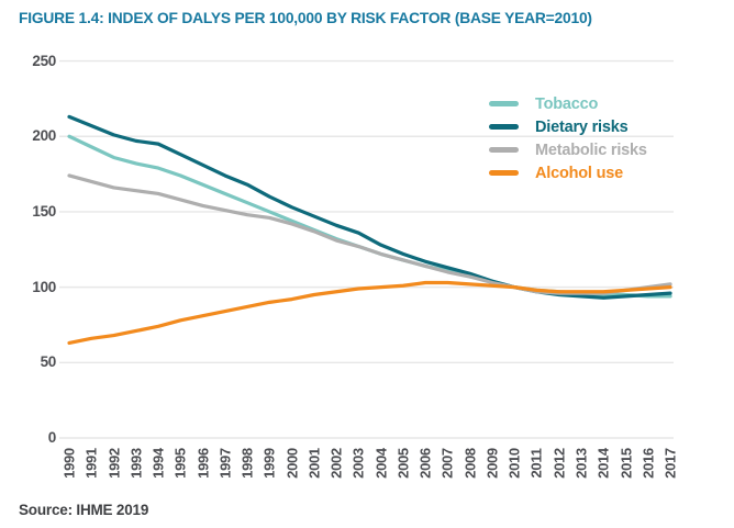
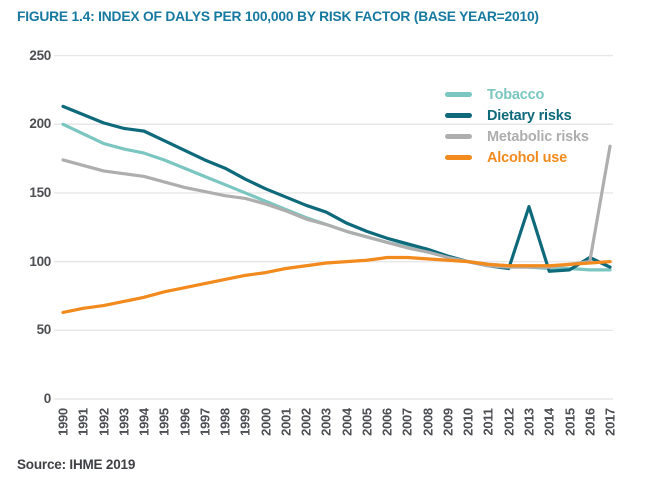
Dietary risks/2013: 94 -> 140
Dietary risks/2016: 95 -> 103
Metabolic risks/2017: 102 -> 184
